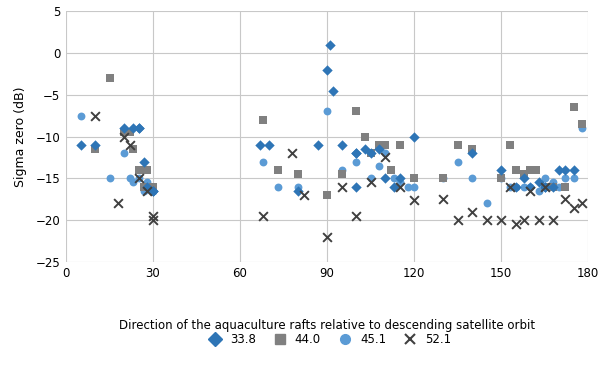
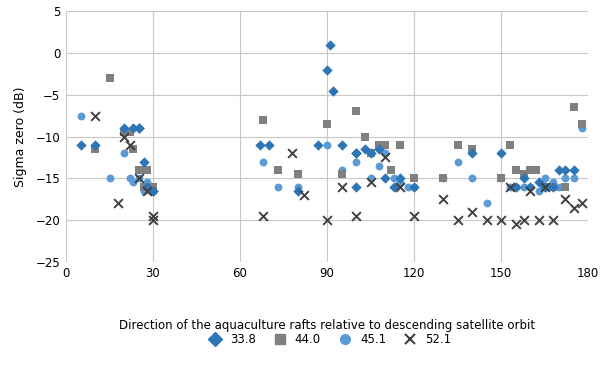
44.0/90: -17.0 -> -8.5
45.1/90: -7.0 -> -11.0
52.1/90: -22.0 -> -20.0
33.8/120: -10.0 -> -16.0
52.1/120: -17.6 -> -19.5
33.8/150: -14.0 -> -12.0
